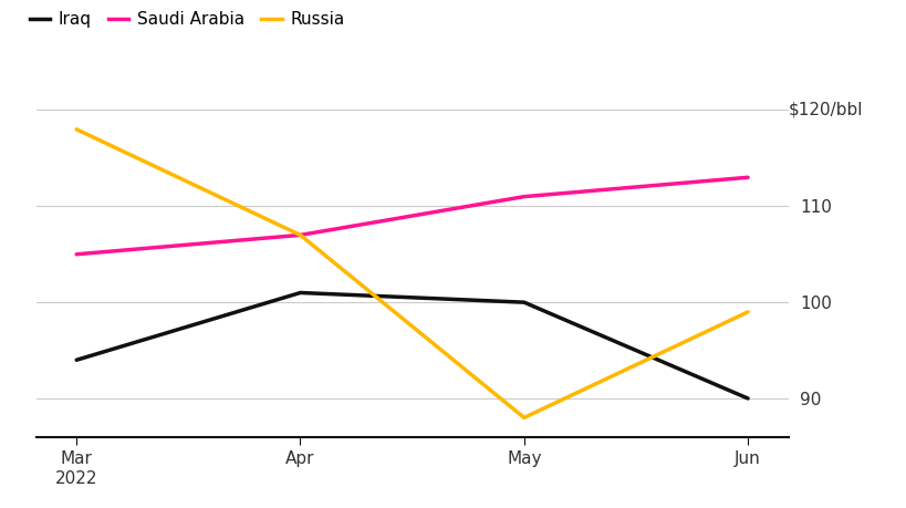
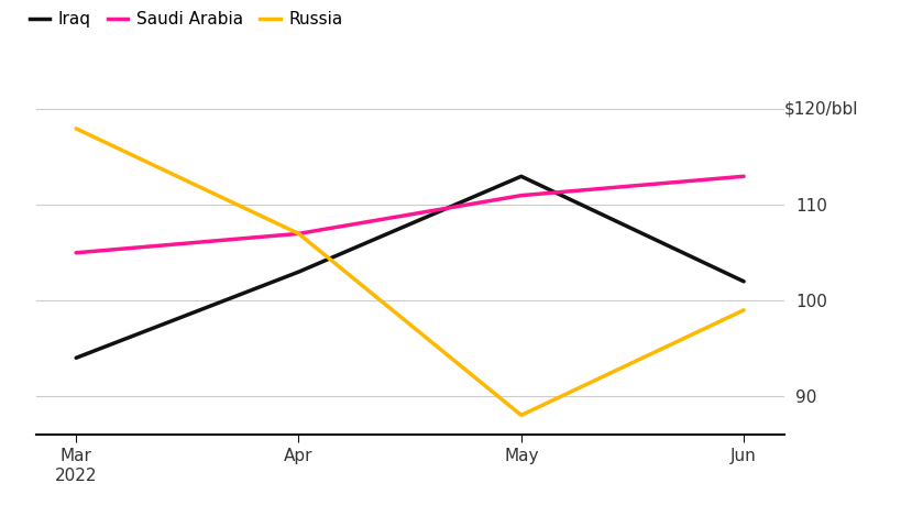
Iraq/Apr: 101 -> 103
Iraq/May: 100 -> 113
Iraq/Jun: 90 -> 102
